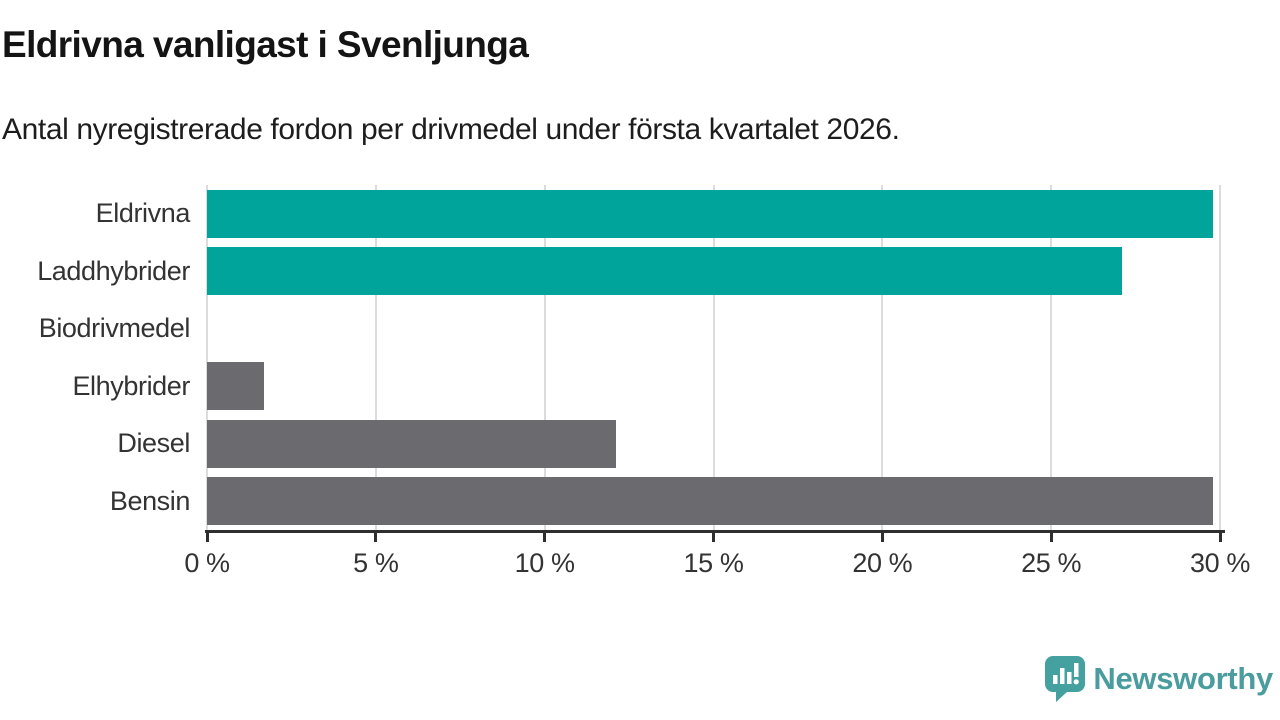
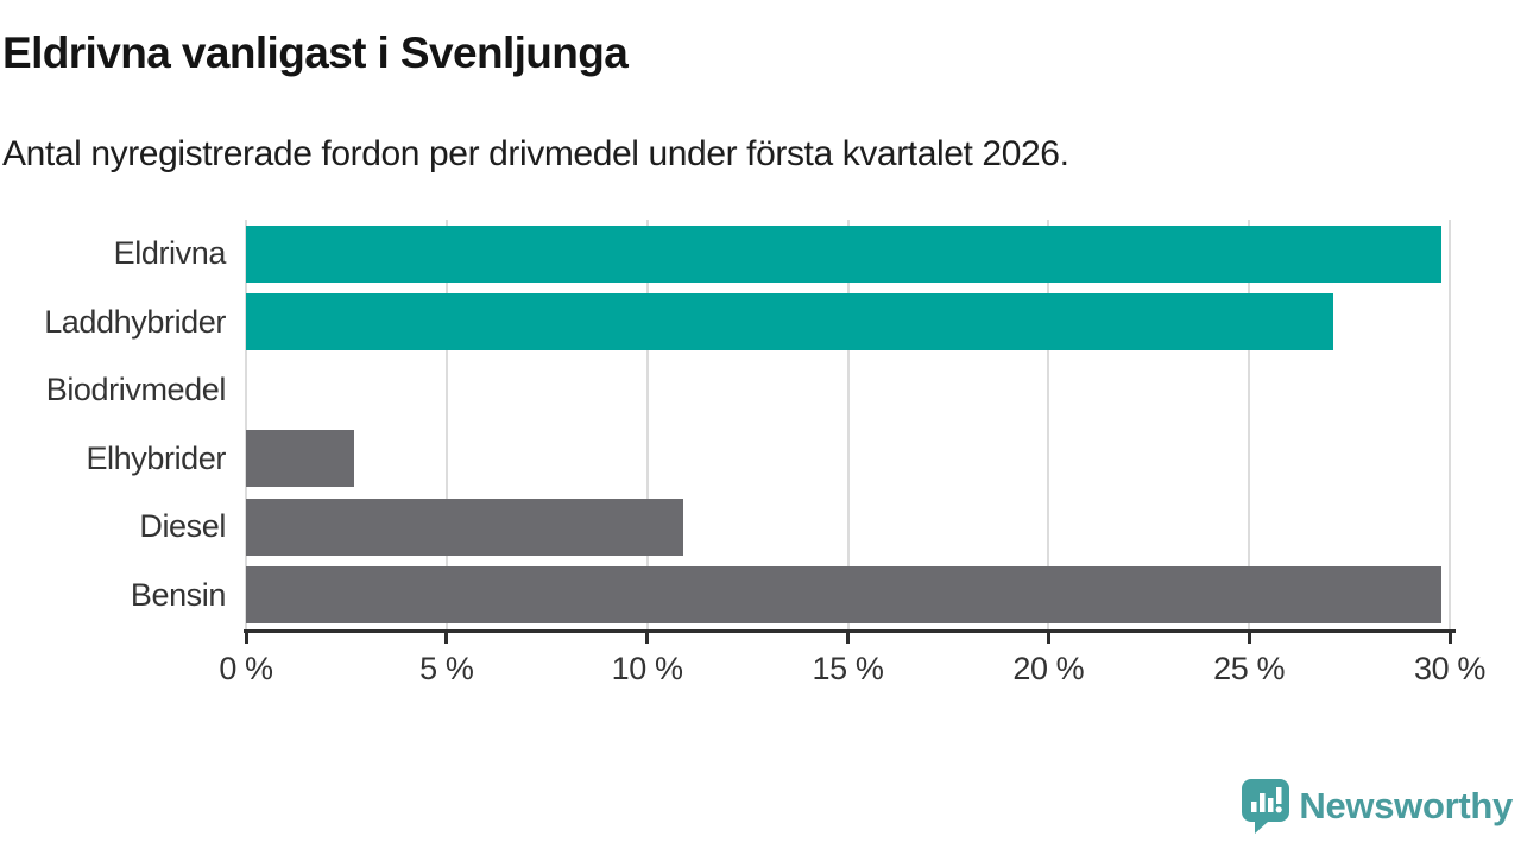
Elhybrider: 1.7% -> 2.7%
Diesel: 12.1% -> 10.9%
